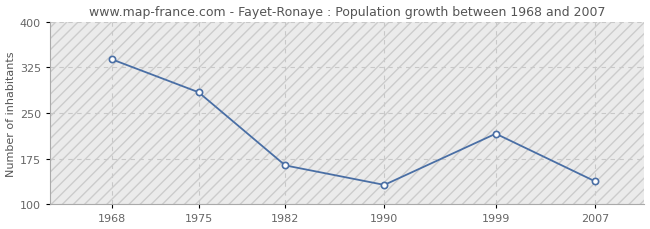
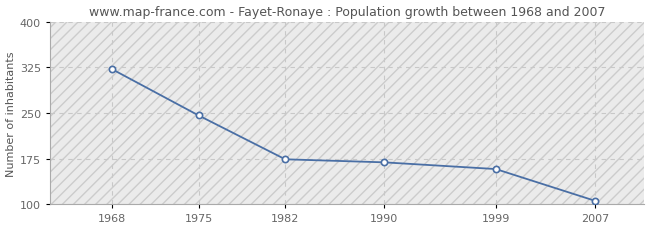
1968: 338 -> 322
1975: 284 -> 246
1982: 164 -> 174
1990: 132 -> 169
1999: 216 -> 158
2007: 138 -> 106
